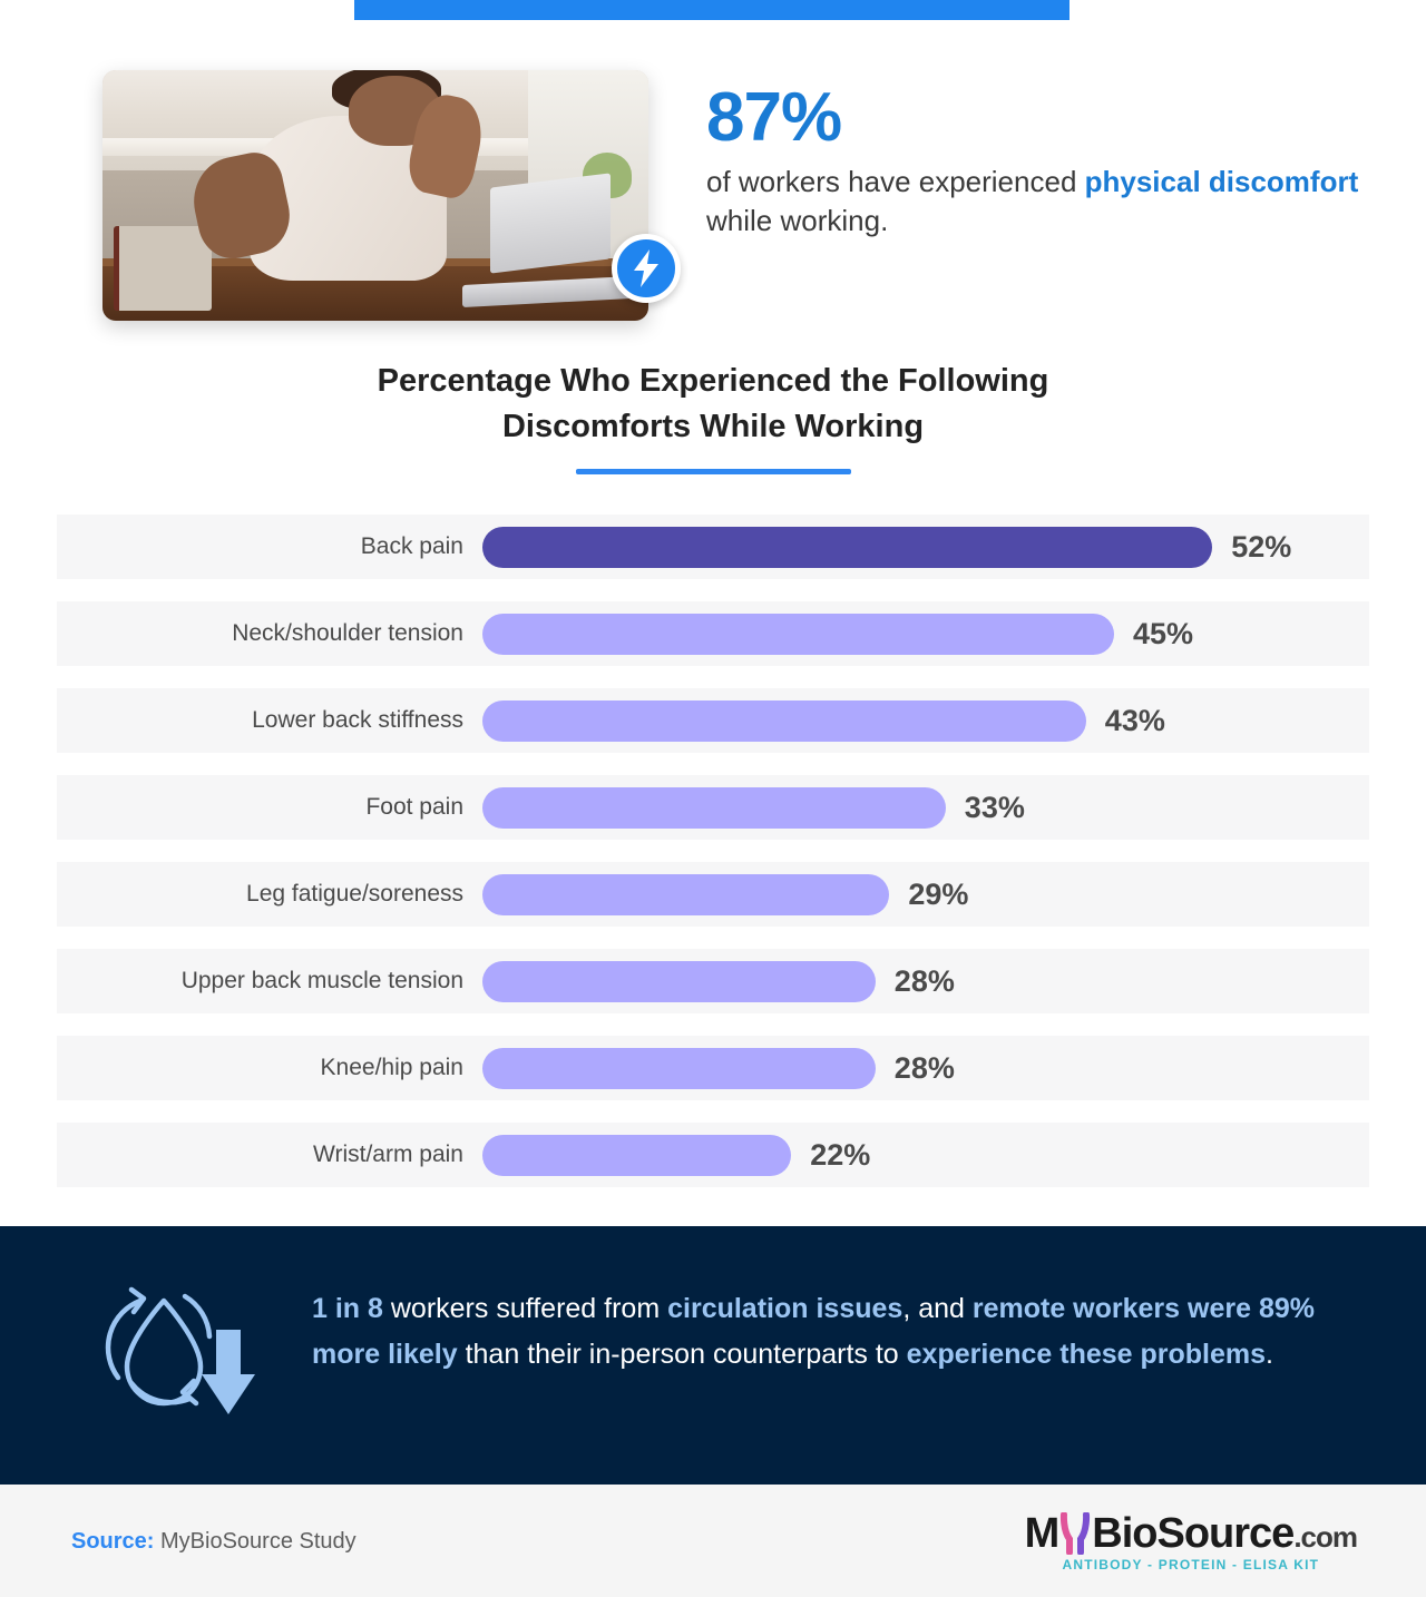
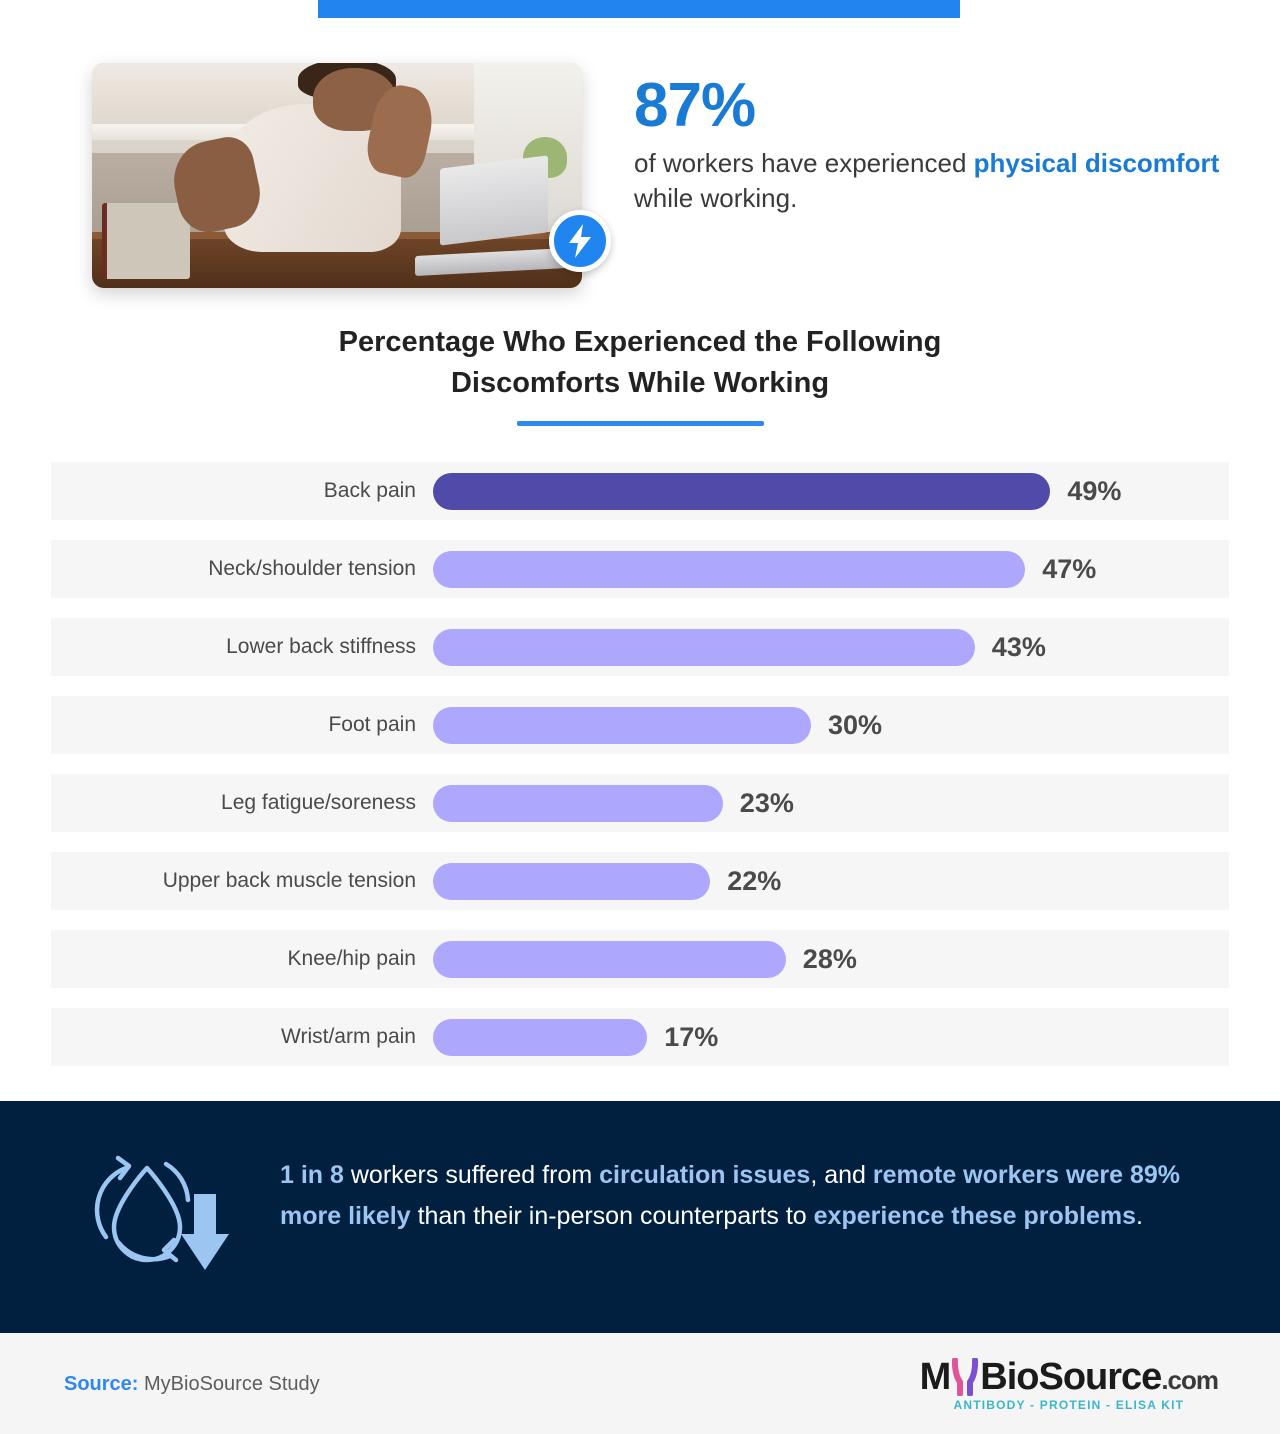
Back pain: 52% -> 49%
Neck/shoulder tension: 45% -> 47%
Foot pain: 33% -> 30%
Leg fatigue/soreness: 29% -> 23%
Upper back muscle tension: 28% -> 22%
Wrist/arm pain: 22% -> 17%
